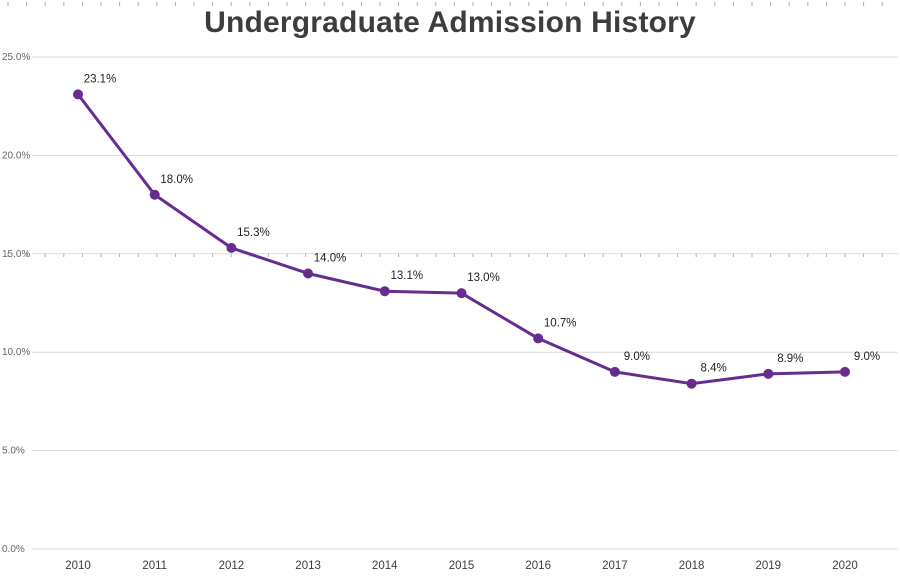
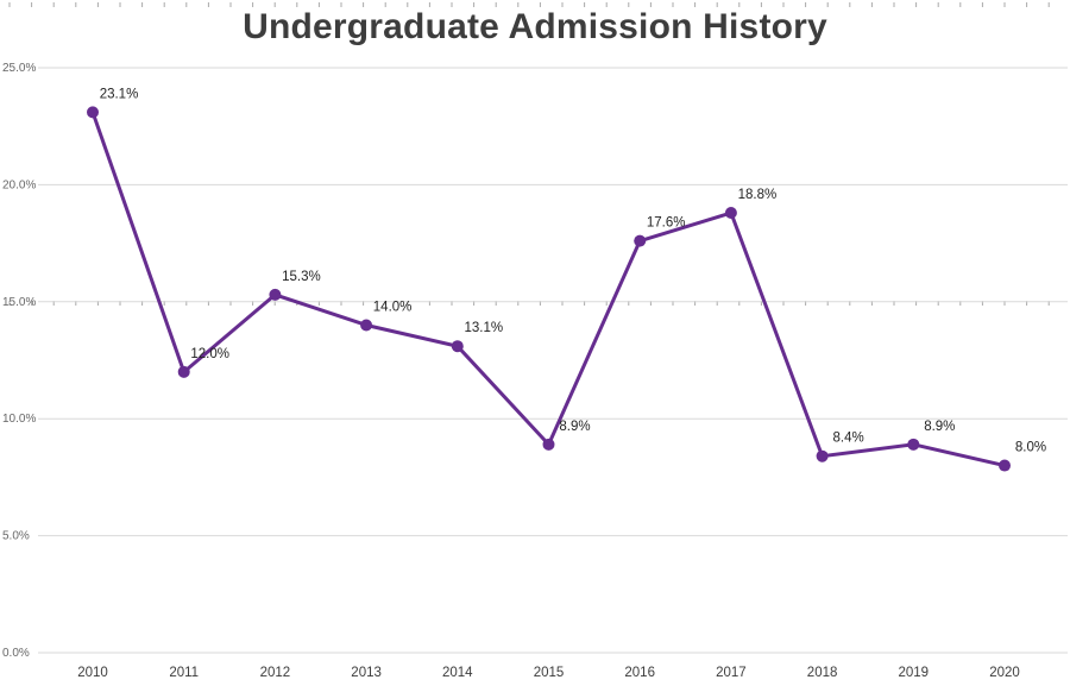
2011: 18.0% -> 12.0%
2015: 13.0% -> 8.9%
2016: 10.7% -> 17.6%
2017: 9.0% -> 18.8%
2020: 9.0% -> 8.0%
